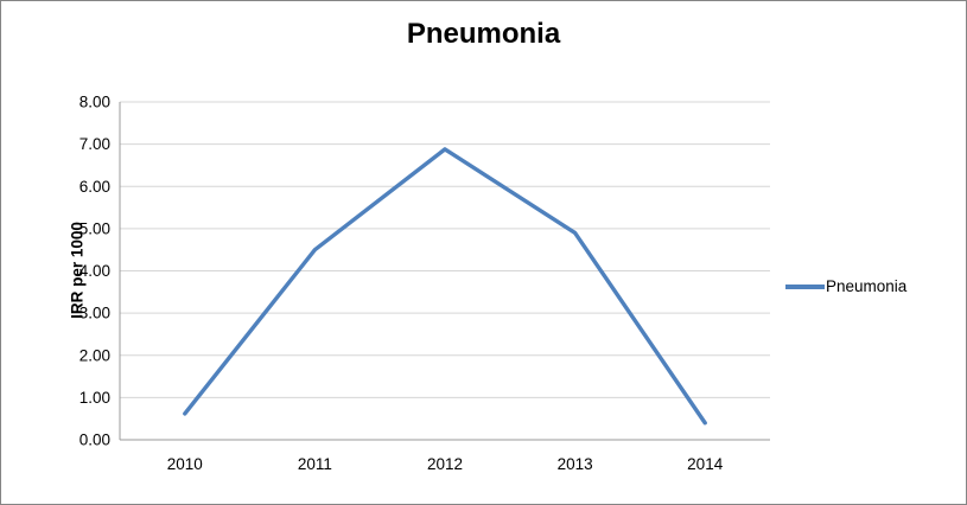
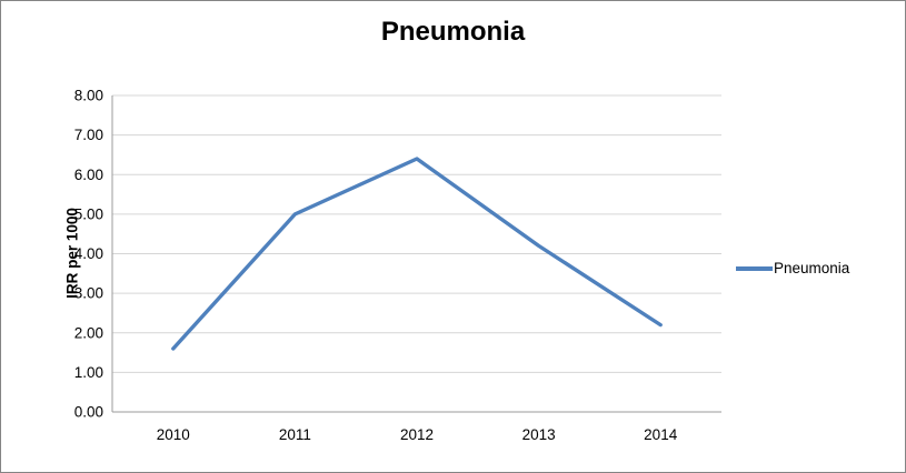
2010: 0.6 -> 1.6
2011: 4.5 -> 5.0
2012: 6.9 -> 6.4
2013: 4.9 -> 4.2
2014: 0.4 -> 2.2
